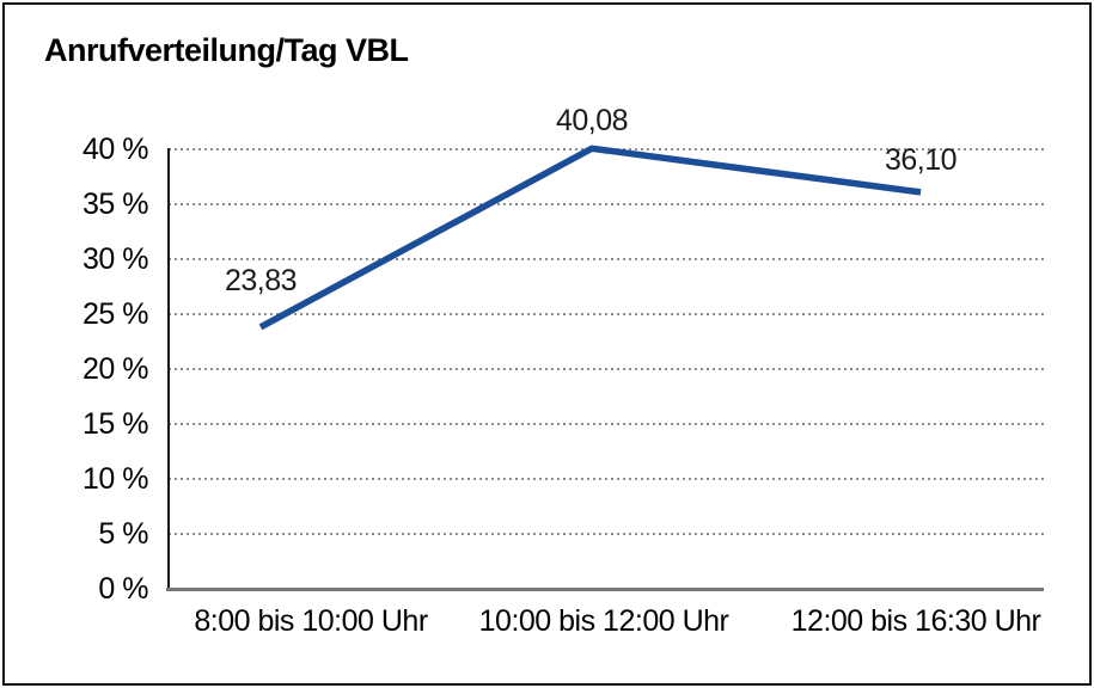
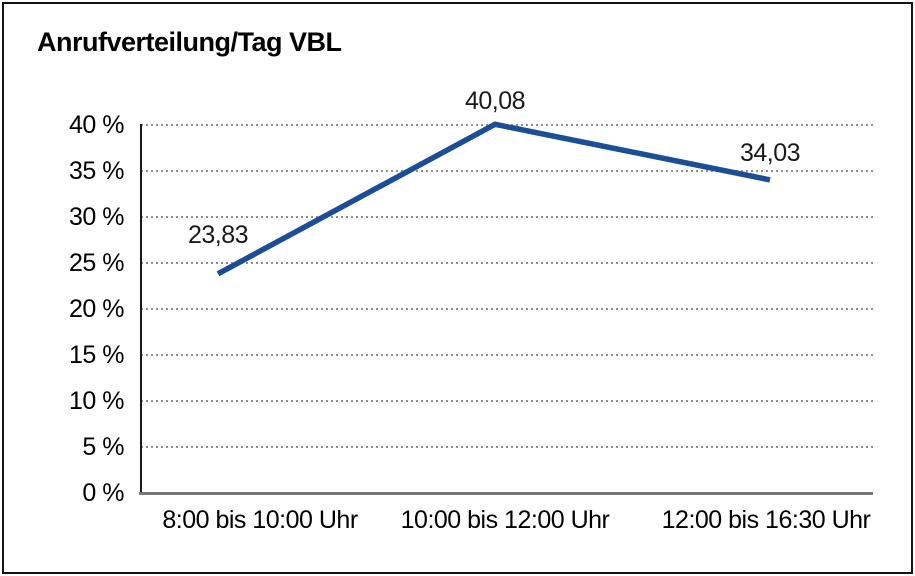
12:00 bis 16:30 Uhr: 36,10 -> 34,03
